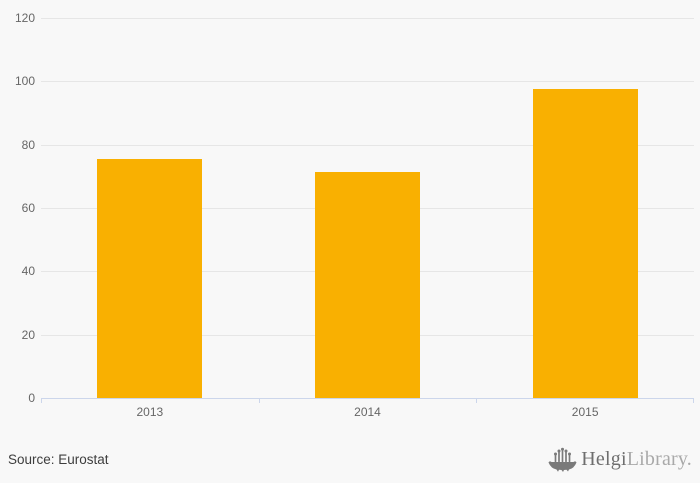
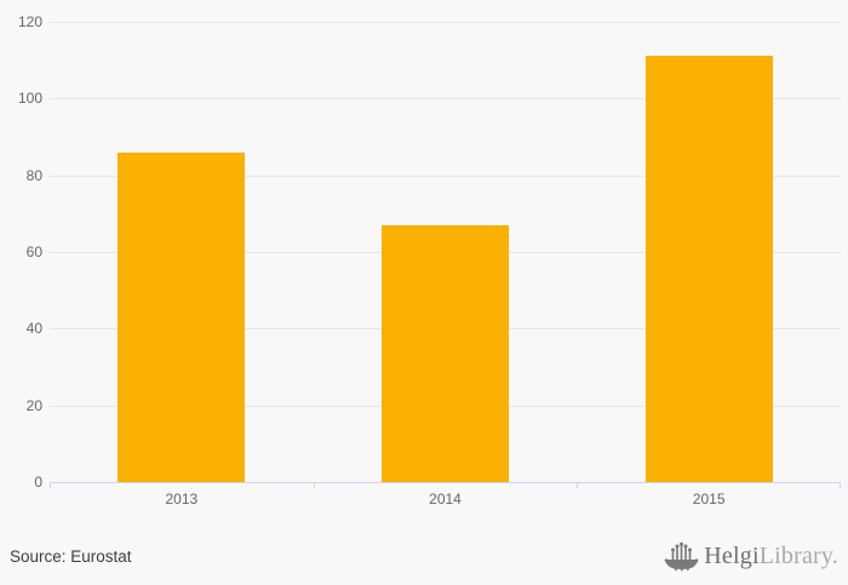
2013: 75 -> 86
2014: 71 -> 67
2015: 98 -> 111
